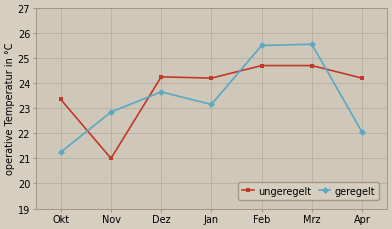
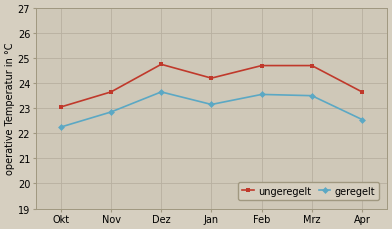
ungeregelt/Okt: 23.35 -> 23.05
geregelt/Okt: 21.25 -> 22.25
ungeregelt/Nov: 21.00 -> 23.65
ungeregelt/Dez: 24.25 -> 24.75
geregelt/Feb: 25.50 -> 23.55
geregelt/Mrz: 25.55 -> 23.50
ungeregelt/Apr: 24.20 -> 23.65
geregelt/Apr: 22.05 -> 22.55
